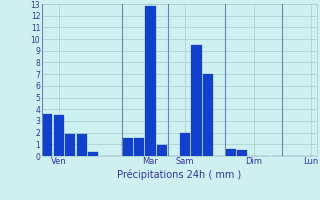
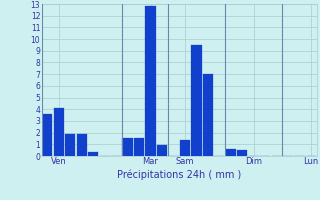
Ven: 3.5 -> 4.1
Sam: 2.0 -> 1.4
